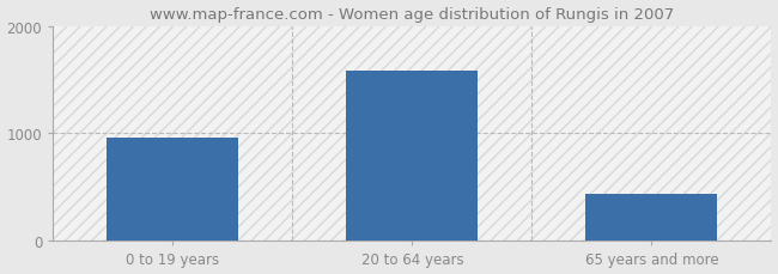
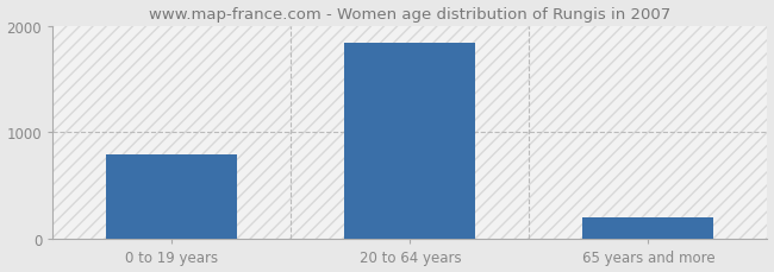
0 to 19 years: 960 -> 790
20 to 64 years: 1580 -> 1840
65 years and more: 440 -> 200
